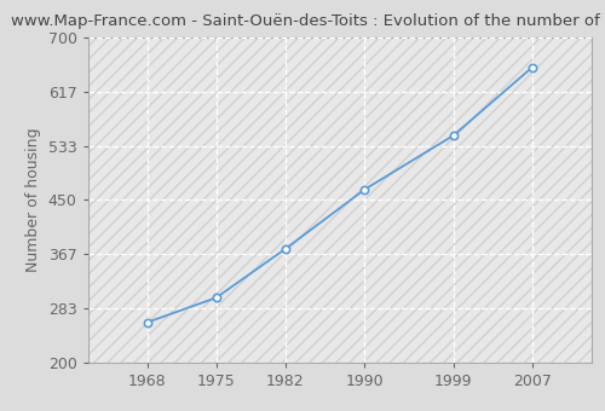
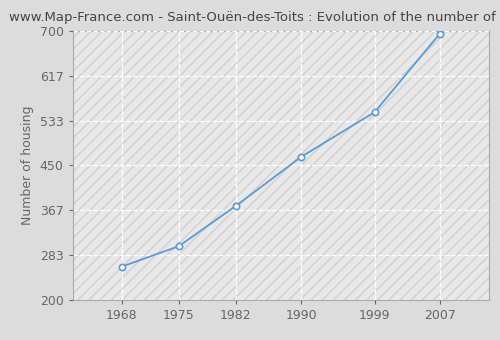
2007: 654 -> 695
